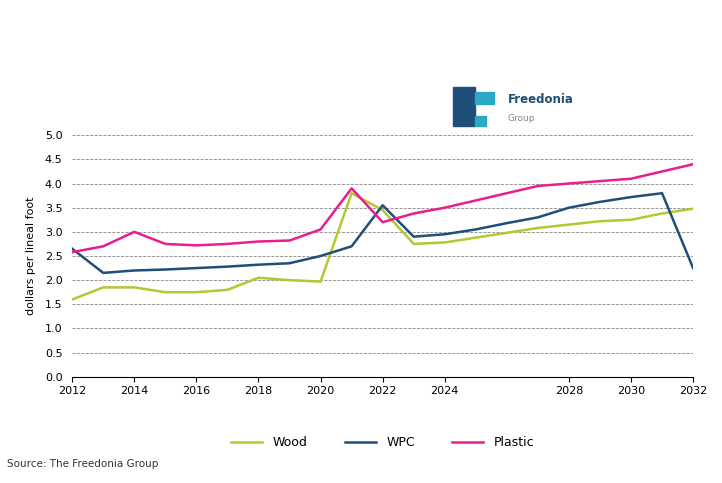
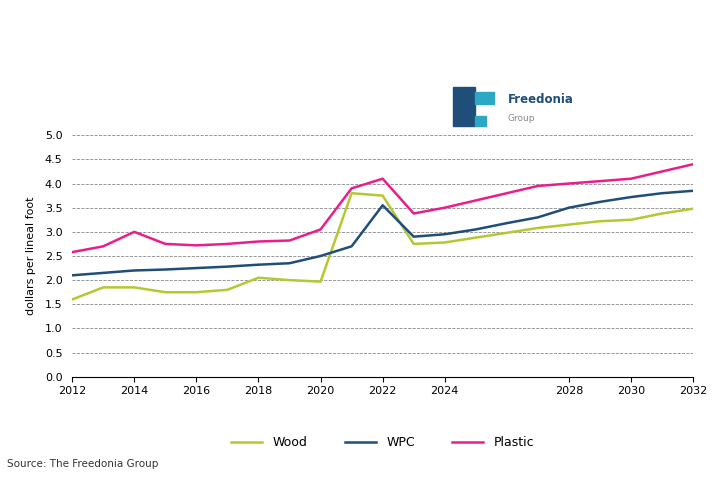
WPC/2012: 2.65 -> 2.10
Wood/2022: 3.45 -> 3.75
Plastic/2022: 3.20 -> 4.10
WPC/2032: 2.25 -> 3.85
